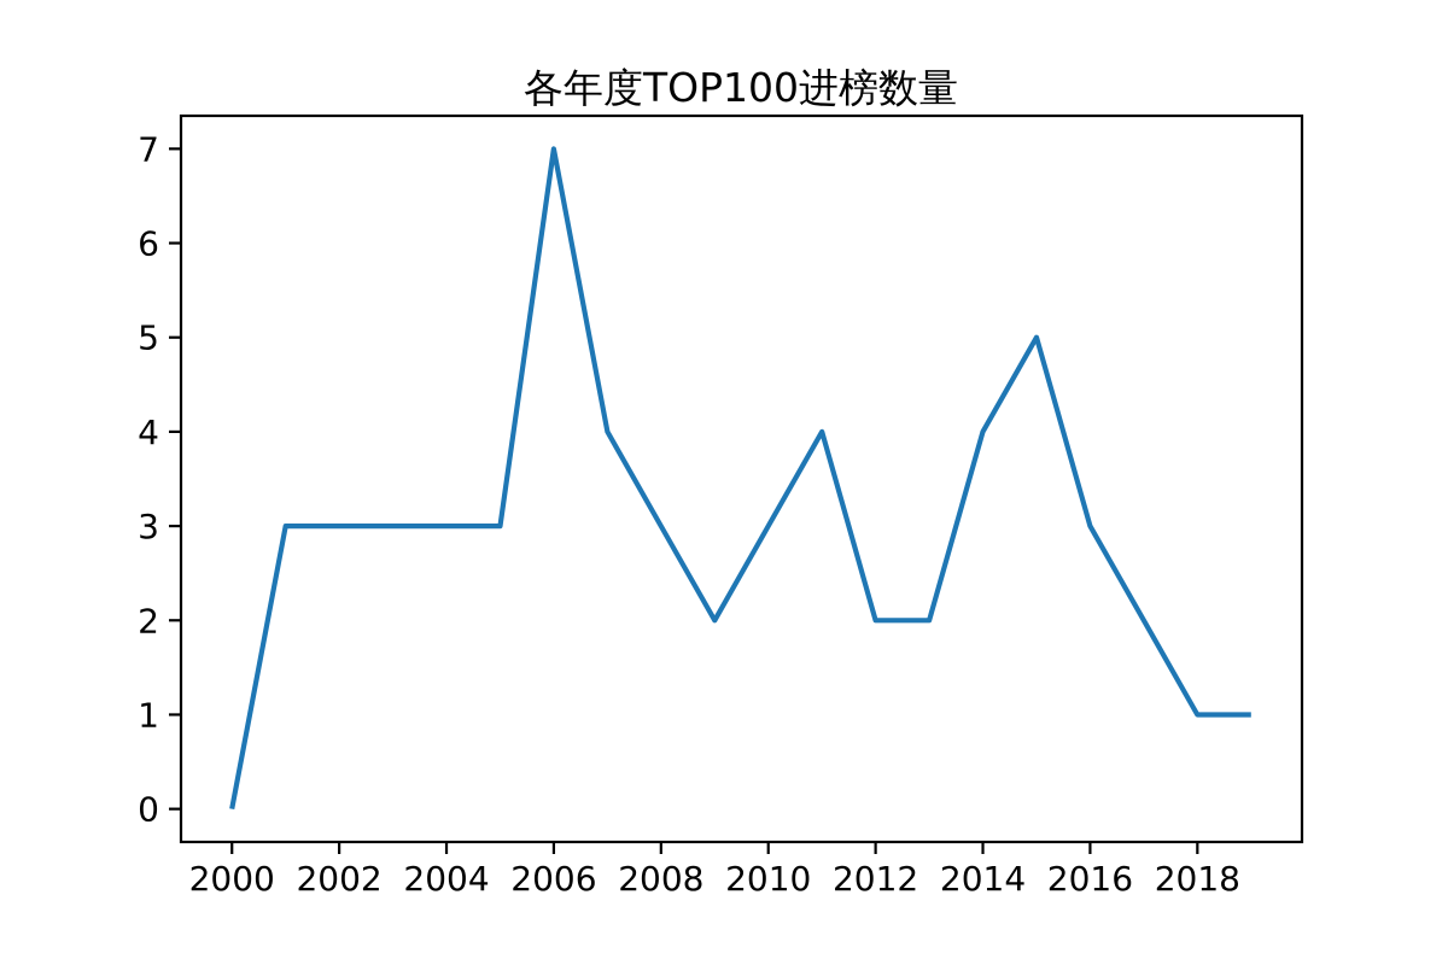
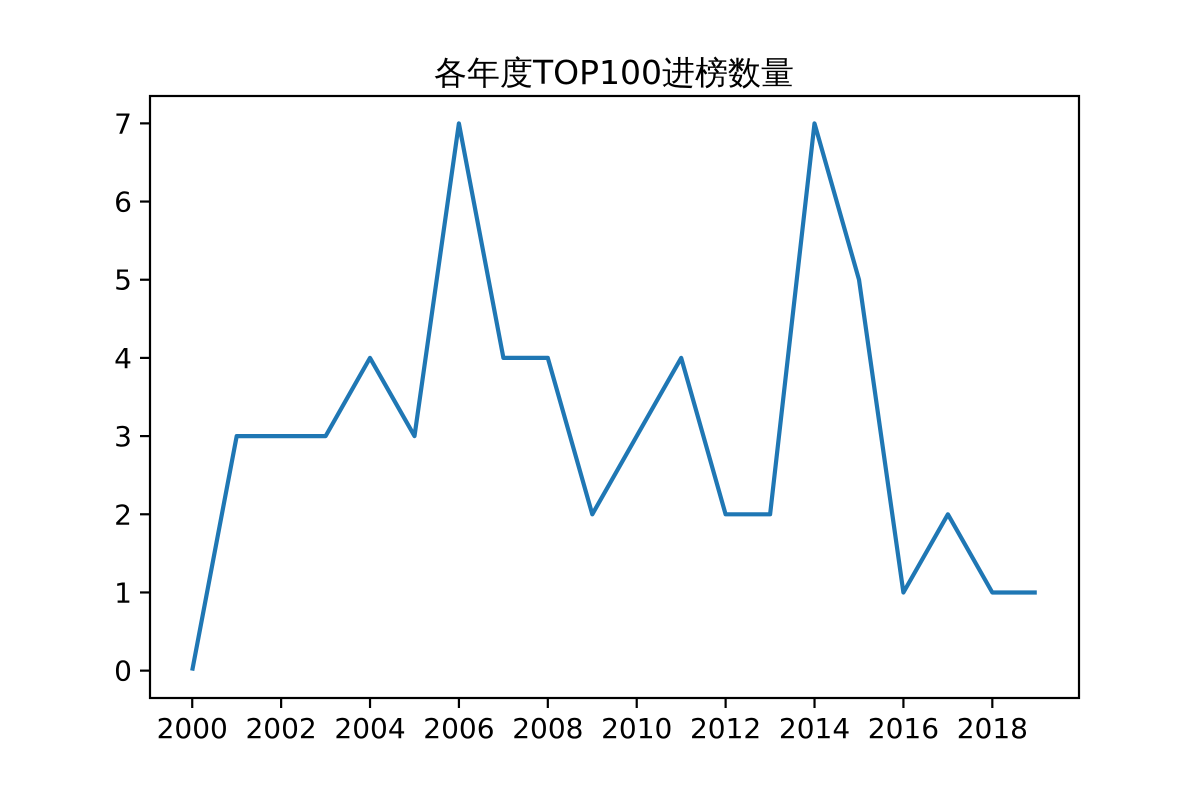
2004: 3 -> 4
2008: 3 -> 4
2014: 4 -> 7
2016: 3 -> 1
